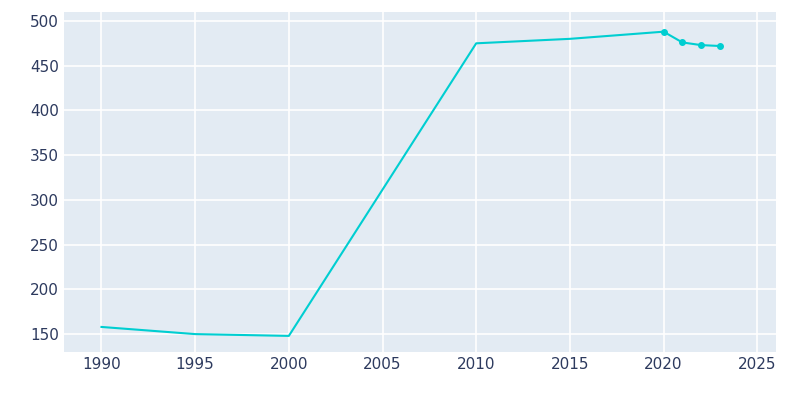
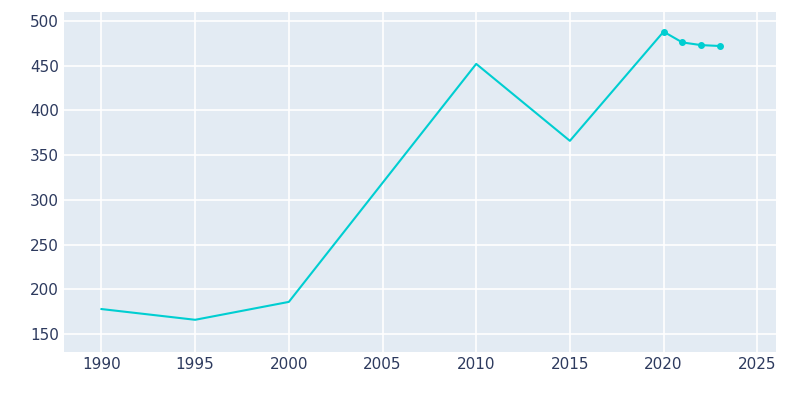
1990: 158 -> 178
1995: 150 -> 166
2000: 148 -> 186
2010: 475 -> 452
2015: 480 -> 366
